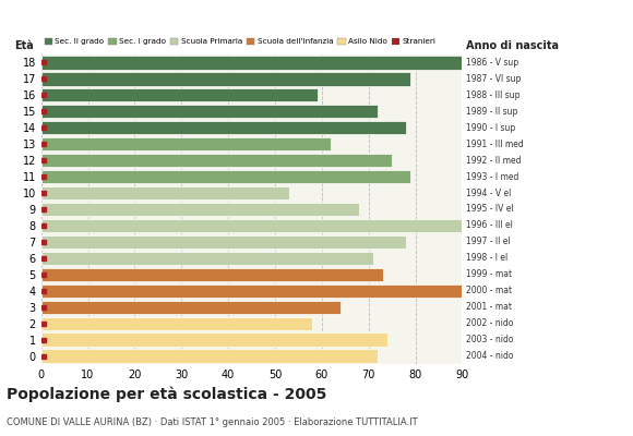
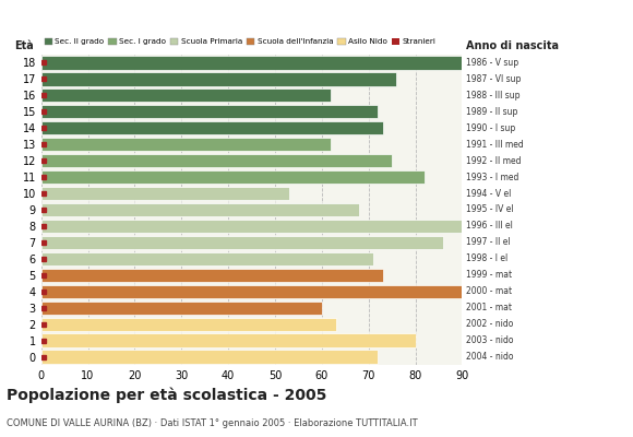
17: 79 -> 76
16: 59 -> 62
14: 78 -> 73
11: 79 -> 82
7: 78 -> 86
3: 64 -> 60
2: 58 -> 63
1: 74 -> 80
